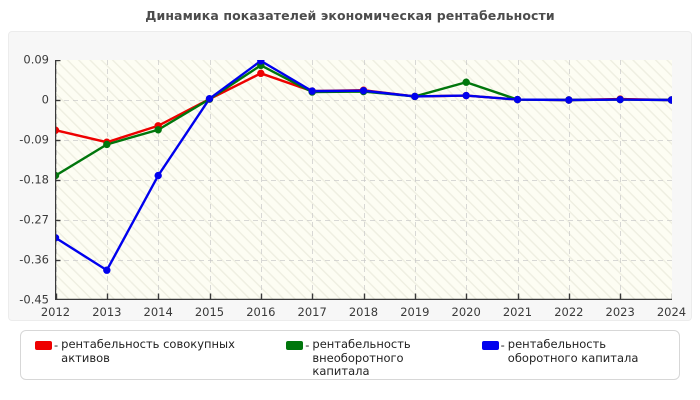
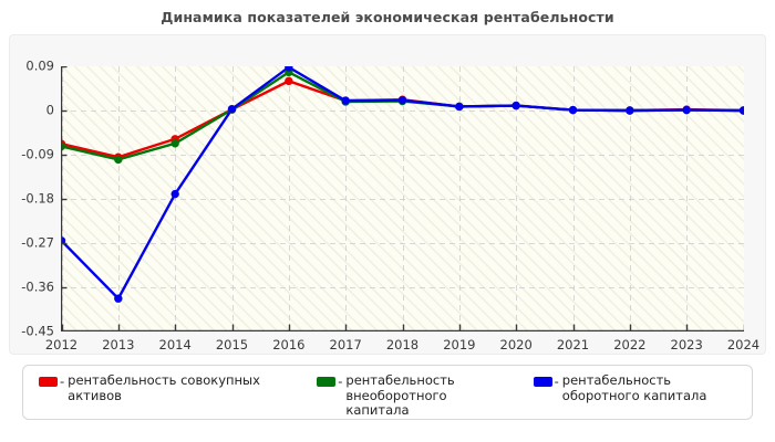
рентабельность внеоборотного капитала/2012: -0.17 -> -0.07
рентабельность оборотного капитала/2012: -0.31 -> -0.27
рентабельность внеоборотного капитала/2020: 0.04 -> 0.01
